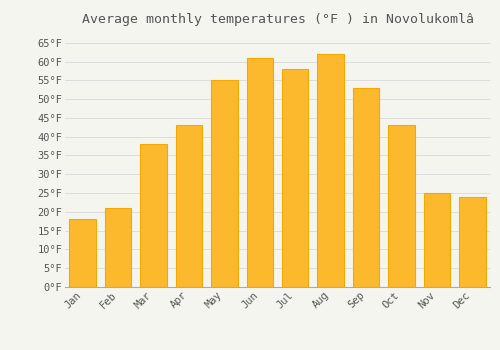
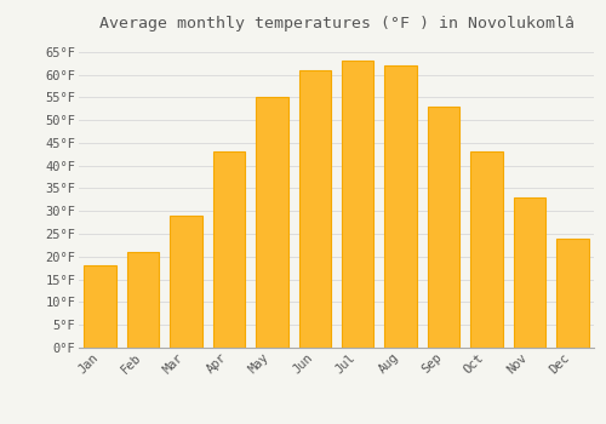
Mar: 38°F -> 29°F
Jul: 58°F -> 63°F
Nov: 25°F -> 33°F
